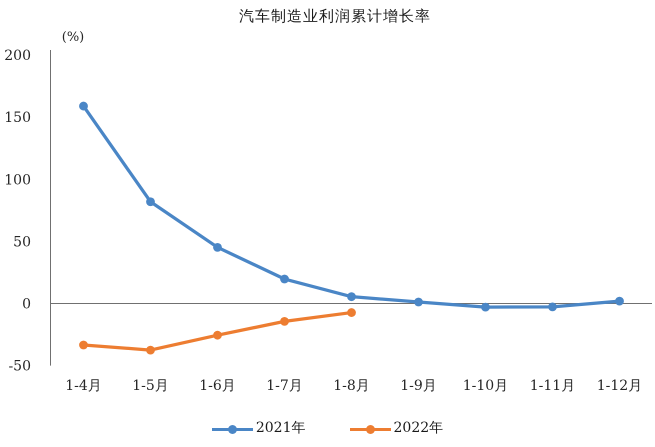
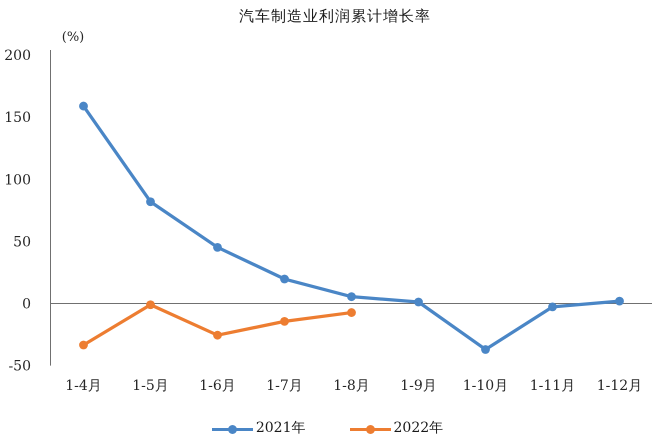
2022年/1-5月: -38 -> -1
2021年/1-10月: -3 -> -37
